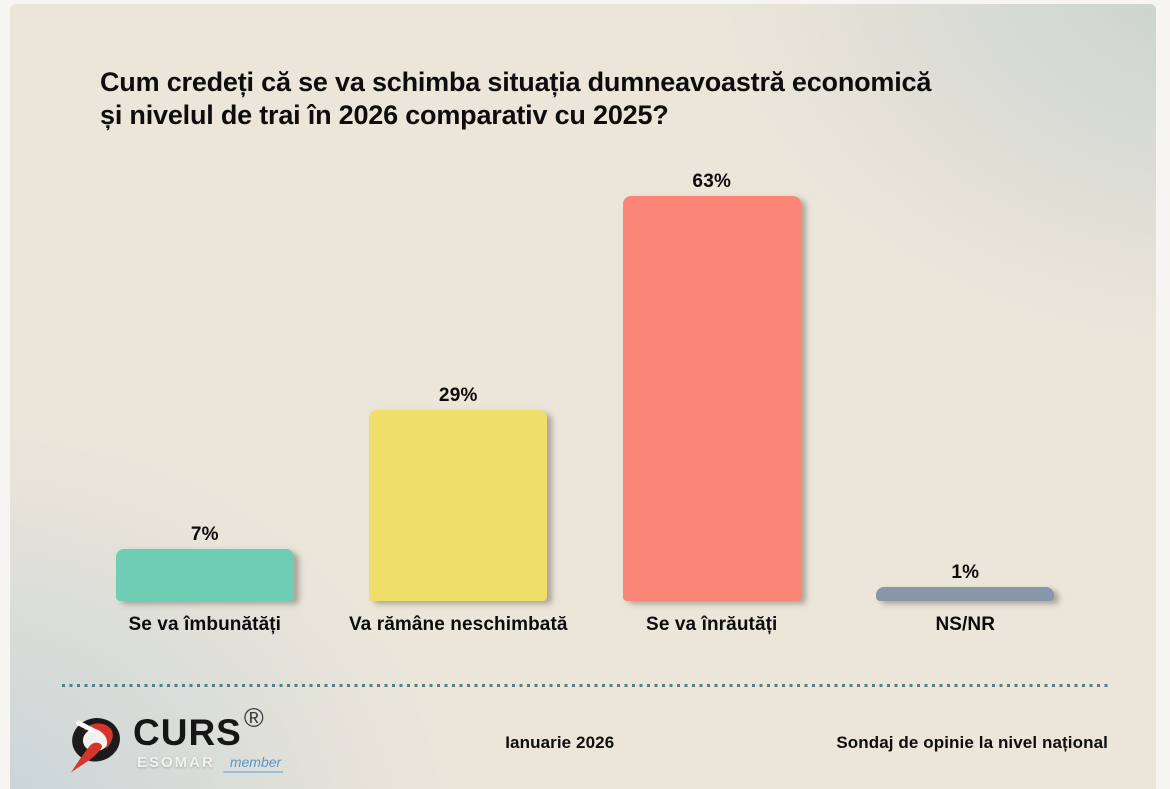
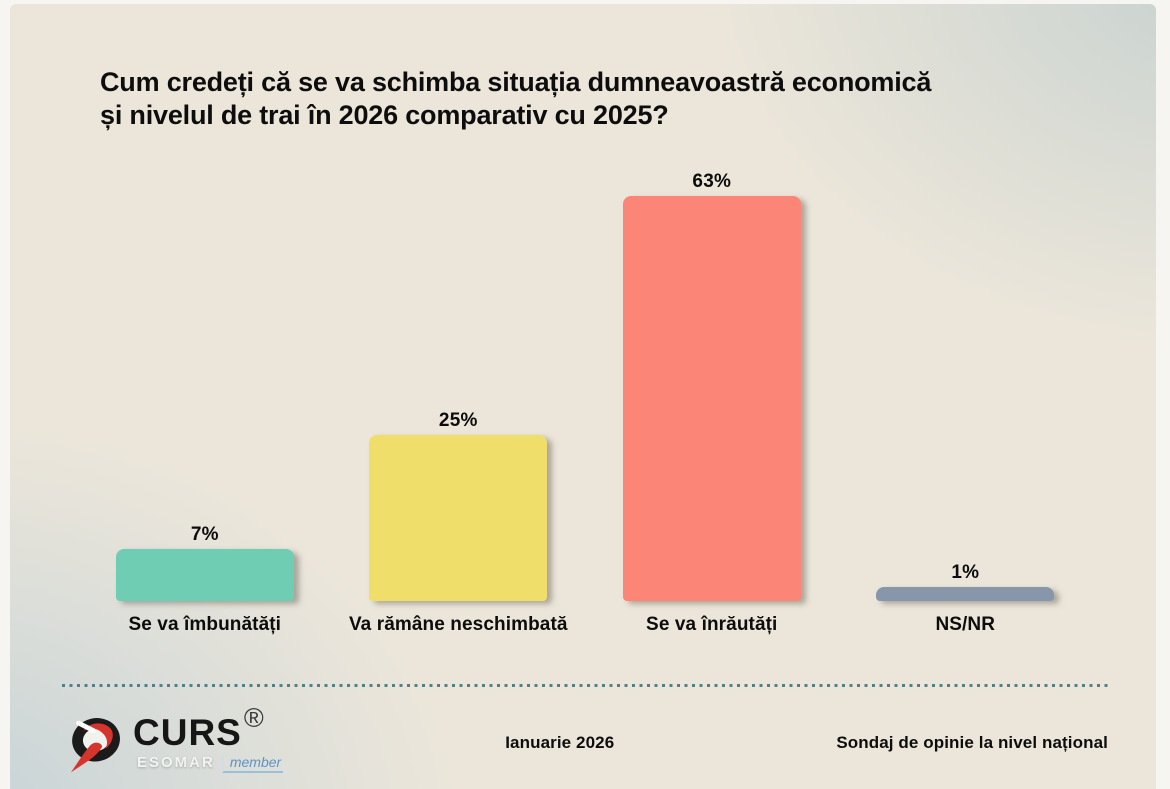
Va rămâne neschimbată: 29% -> 25%
